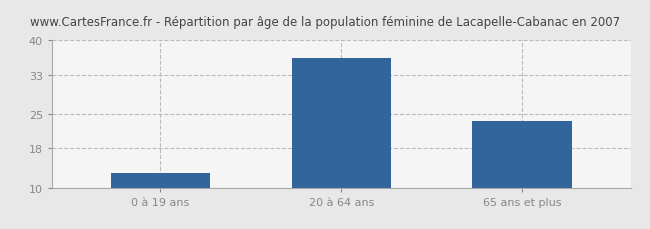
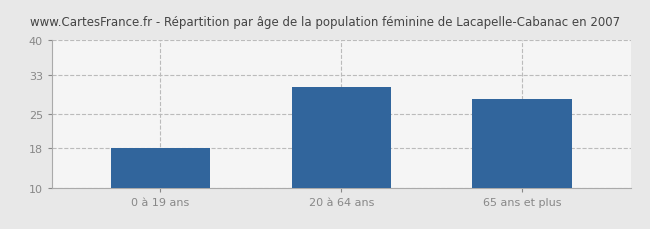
0 à 19 ans: 13.0 -> 18.0
20 à 64 ans: 36.5 -> 30.5
65 ans et plus: 23.5 -> 28.0
